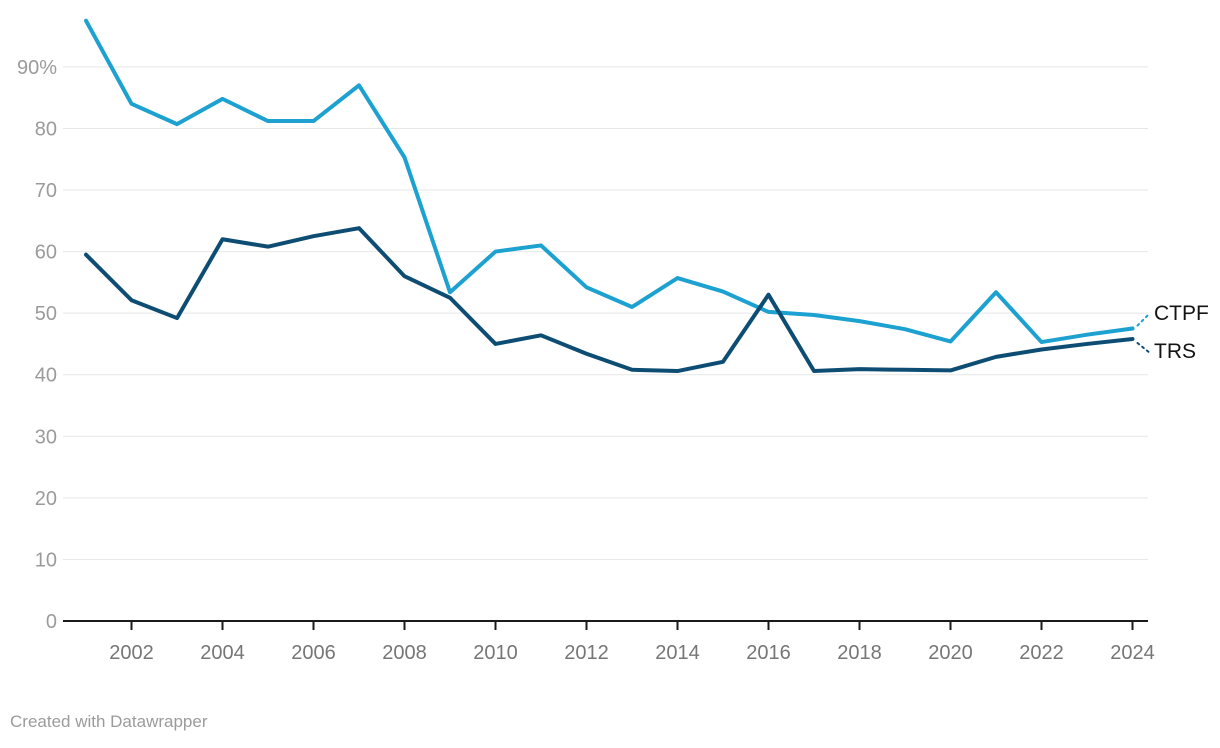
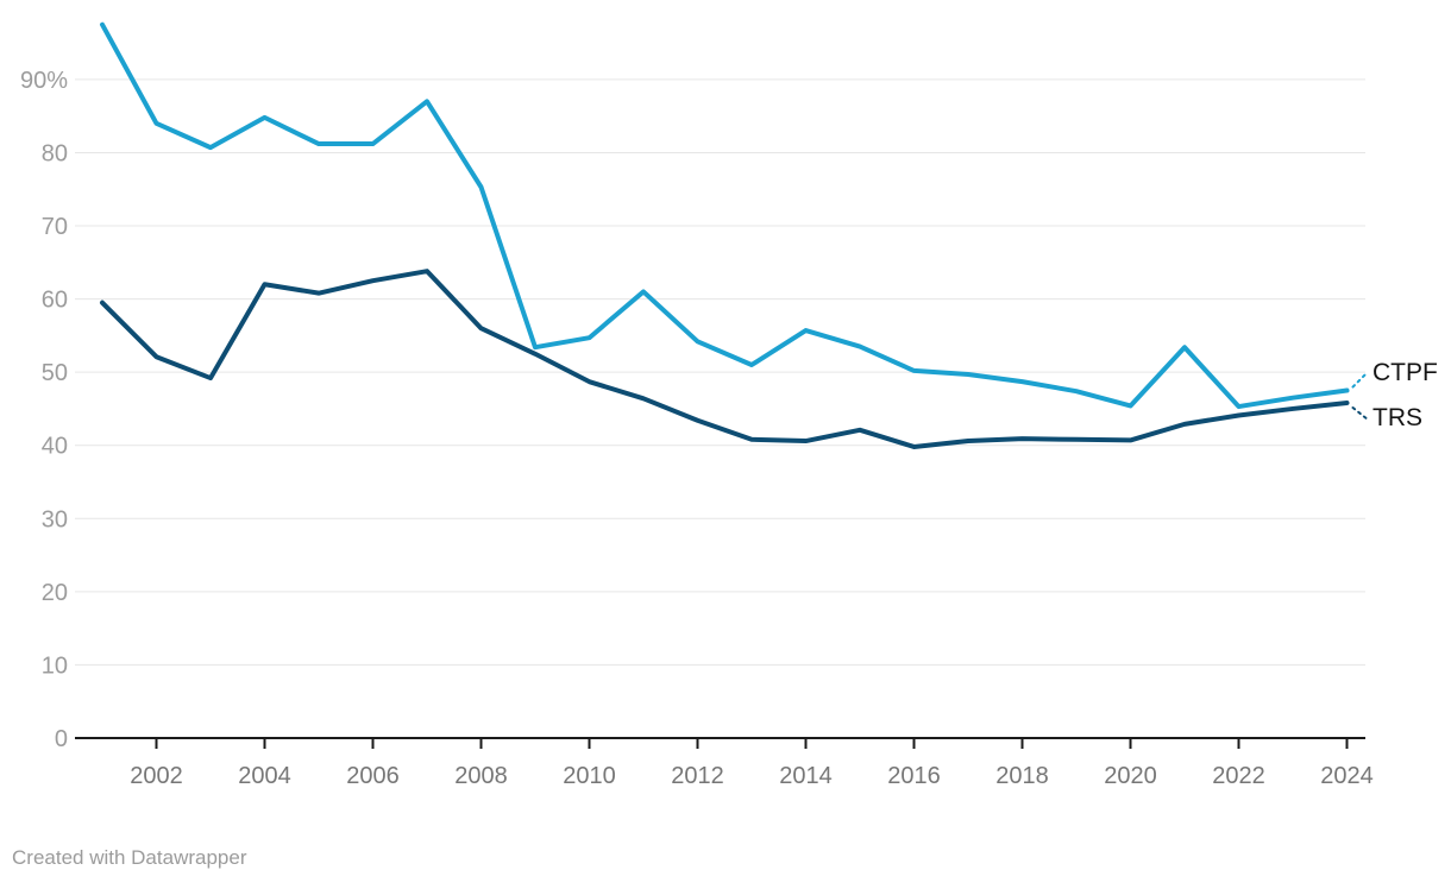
CTPF/2010: 60% -> 55%
TRS/2010: 45% -> 49%
TRS/2016: 53% -> 40%
